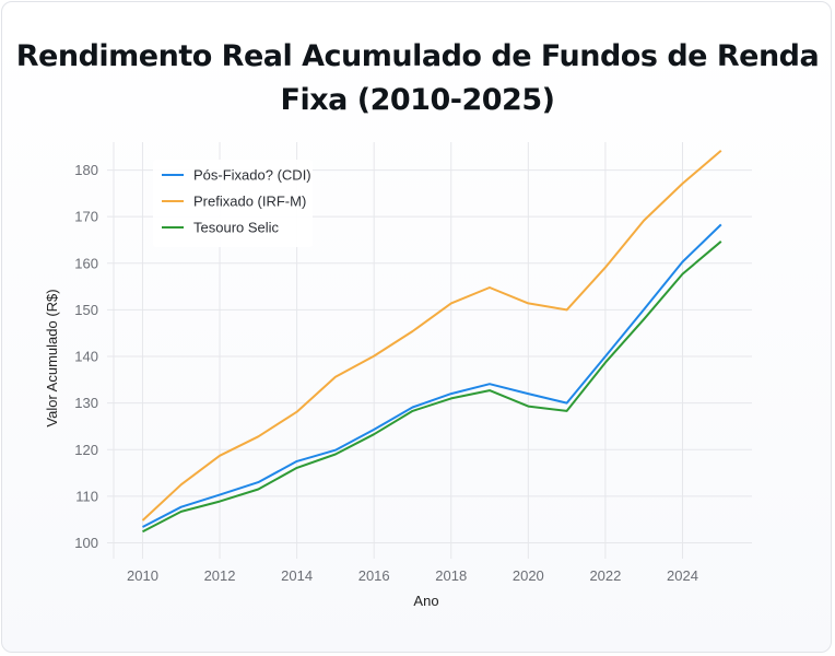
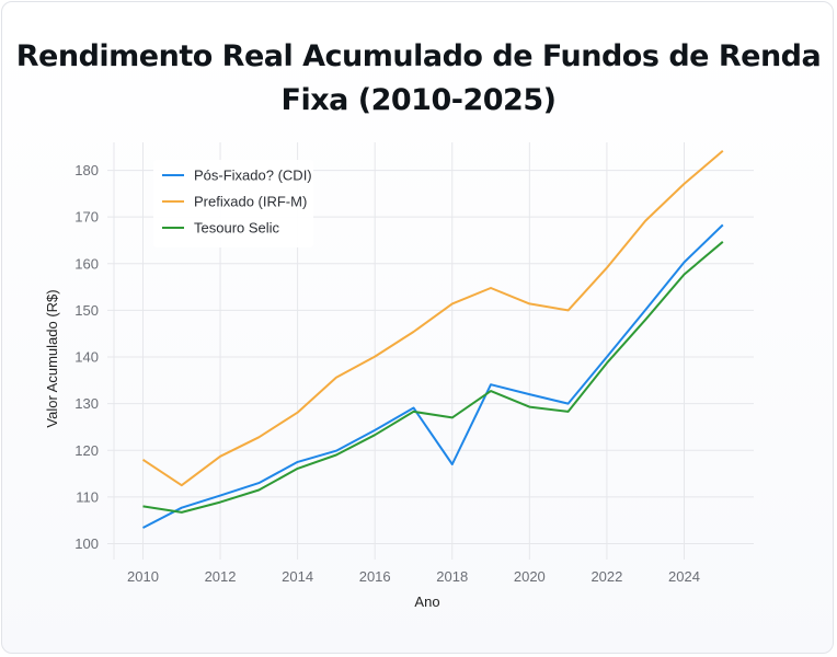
Prefixado (IRF-M)/2010: 105 -> 118
Tesouro Selic/2010: 102 -> 108
Pós-Fixado? (CDI)/2018: 132 -> 117
Tesouro Selic/2018: 131 -> 127
